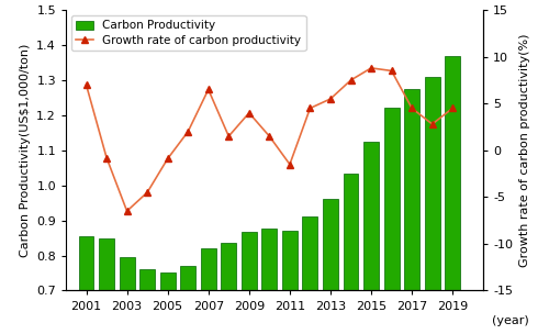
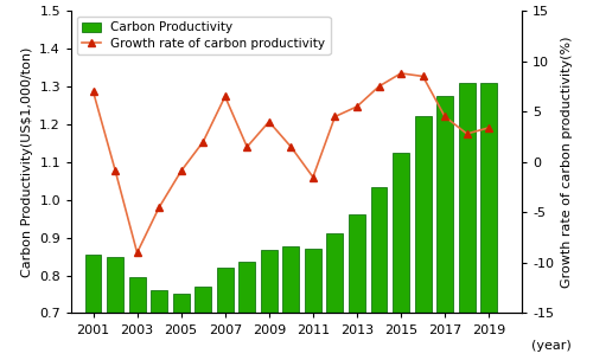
Growth rate of carbon productivity/2003: -6.5 -> -9.0
Carbon Productivity/2019: 1.370 -> 1.310
Growth rate of carbon productivity/2019: 4.5 -> 3.4
